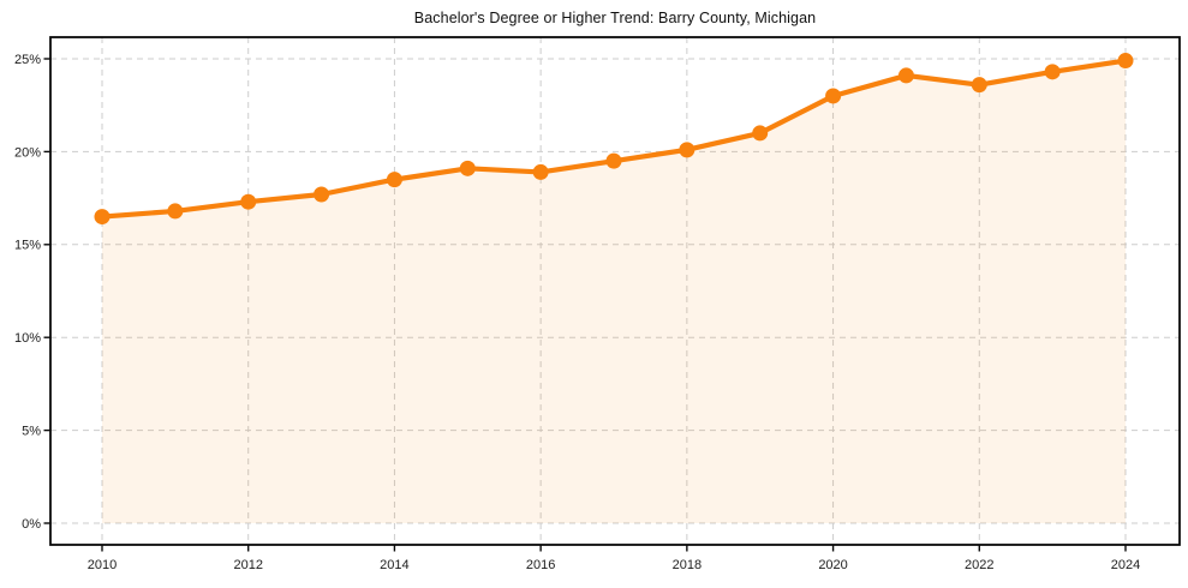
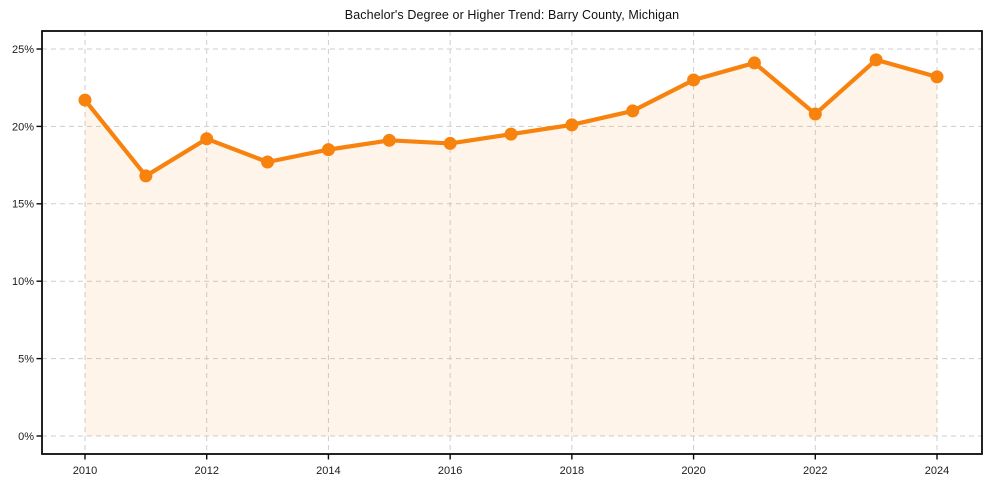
2010: 16.5% -> 21.7%
2012: 17.3% -> 19.2%
2022: 23.6% -> 20.8%
2024: 24.9% -> 23.2%
